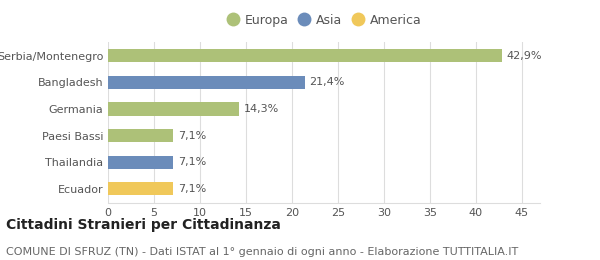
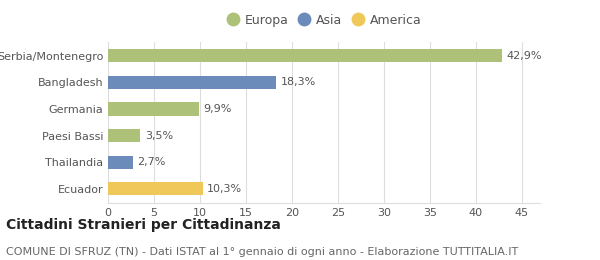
Bangladesh: 21,4% -> 18,3%
Germania: 14,3% -> 9,9%
Paesi Bassi: 7,1% -> 3,5%
Thailandia: 7,1% -> 2,7%
Ecuador: 7,1% -> 10,3%
